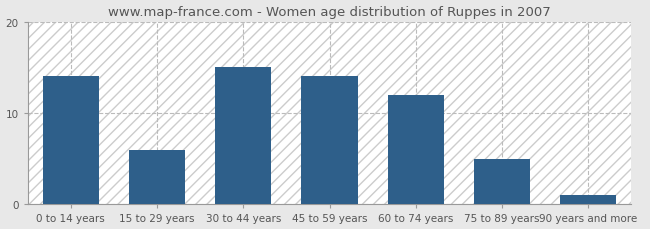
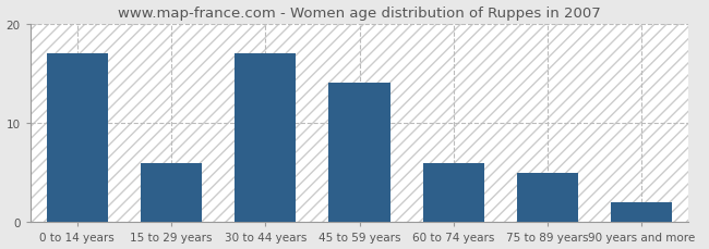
0 to 14 years: 14 -> 17
30 to 44 years: 15 -> 17
60 to 74 years: 12 -> 6
90 years and more: 1 -> 2
